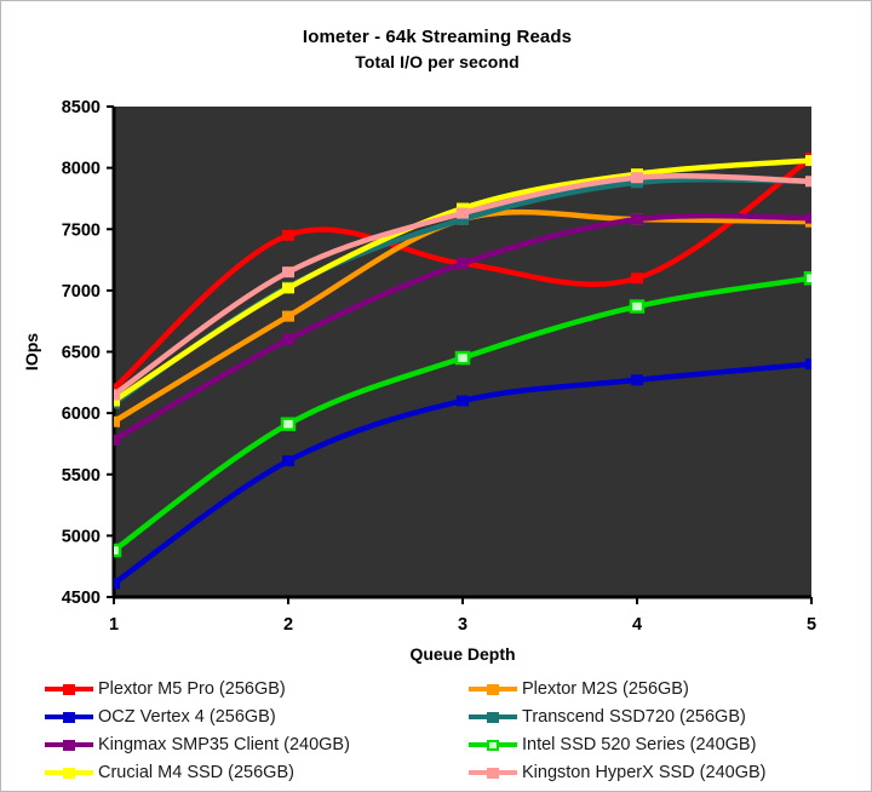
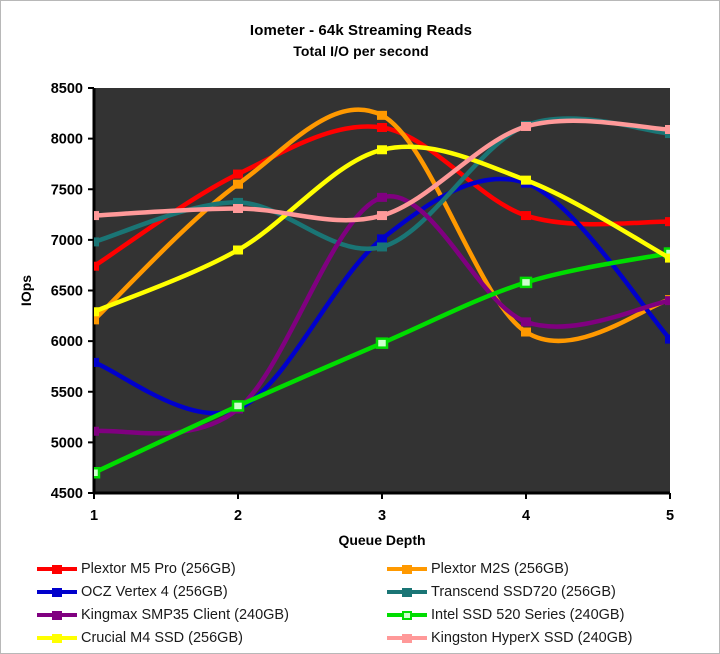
Plextor M5 Pro (256GB)/1: 6200 -> 6740
Plextor M2S (256GB)/1: 5930 -> 6210
OCZ Vertex 4 (256GB)/1: 4610 -> 5790
Transcend SSD720 (256GB)/1: 6080 -> 6980
Kingmax SMP35 Client (240GB)/1: 5780 -> 5110
Intel SSD 520 Series (240GB)/1: 4880 -> 4700
Crucial M4 SSD (256GB)/1: 6100 -> 6290
Kingston HyperX SSD (240GB)/1: 6150 -> 7240
Plextor M5 Pro (256GB)/2: 7450 -> 7650
Plextor M2S (256GB)/2: 6790 -> 7550
OCZ Vertex 4 (256GB)/2: 5610 -> 5330
Transcend SSD720 (256GB)/2: 7030 -> 7370
Kingmax SMP35 Client (240GB)/2: 6600 -> 5330
Intel SSD 520 Series (240GB)/2: 5910 -> 5360
Crucial M4 SSD (256GB)/2: 7020 -> 6900
Kingston HyperX SSD (240GB)/2: 7150 -> 7310
Plextor M5 Pro (256GB)/3: 7220 -> 8110
Plextor M2S (256GB)/3: 7580 -> 8230
OCZ Vertex 4 (256GB)/3: 6100 -> 7010
Transcend SSD720 (256GB)/3: 7580 -> 6930
Kingmax SMP35 Client (240GB)/3: 7220 -> 7420
Intel SSD 520 Series (240GB)/3: 6450 -> 5980
Crucial M4 SSD (256GB)/3: 7670 -> 7890
Kingston HyperX SSD (240GB)/3: 7630 -> 7240
Plextor M5 Pro (256GB)/4: 7100 -> 7240
Plextor M2S (256GB)/4: 7580 -> 6090
OCZ Vertex 4 (256GB)/4: 6270 -> 7560
Transcend SSD720 (256GB)/4: 7880 -> 8130
Kingmax SMP35 Client (240GB)/4: 7580 -> 6190
Intel SSD 520 Series (240GB)/4: 6870 -> 6580
Crucial M4 SSD (256GB)/4: 7950 -> 7590
Kingston HyperX SSD (240GB)/4: 7920 -> 8120
Plextor M5 Pro (256GB)/5: 8080 -> 7180
Plextor M2S (256GB)/5: 7560 -> 6410
OCZ Vertex 4 (256GB)/5: 6400 -> 6020
Transcend SSD720 (256GB)/5: 7890 -> 8050
Kingmax SMP35 Client (240GB)/5: 7590 -> 6400
Intel SSD 520 Series (240GB)/5: 7100 -> 6870
Crucial M4 SSD (256GB)/5: 8060 -> 6820
Kingston HyperX SSD (240GB)/5: 7890 -> 8090
